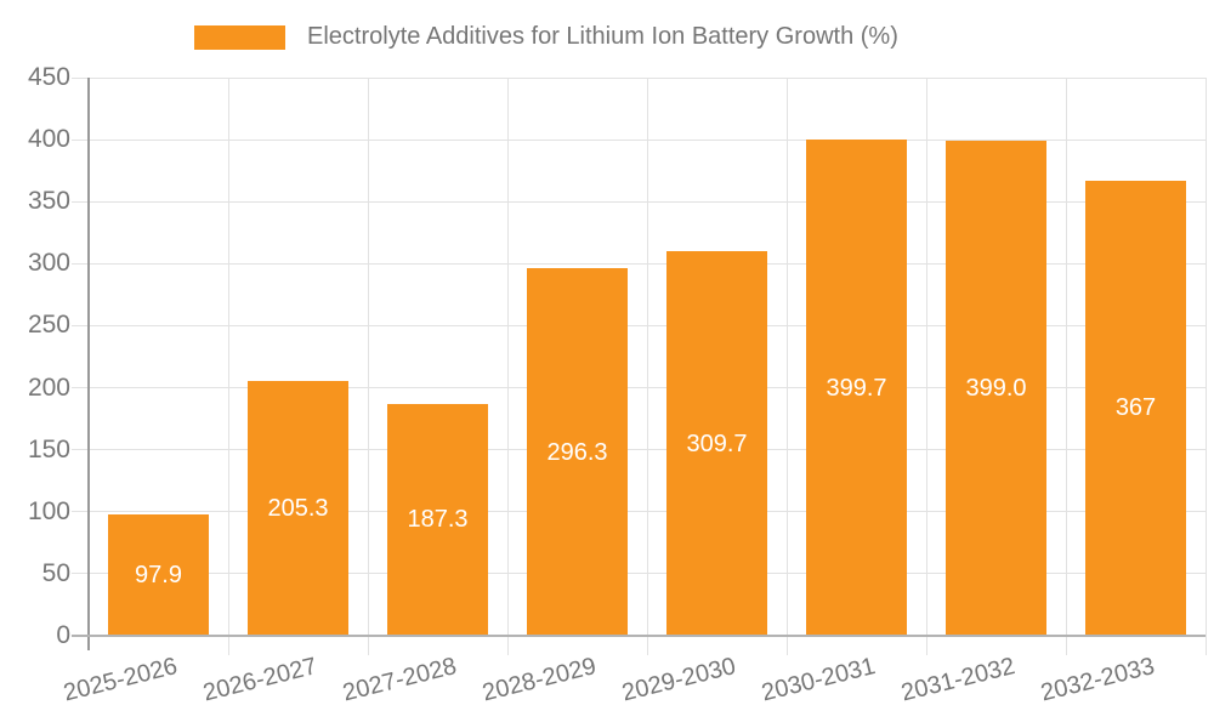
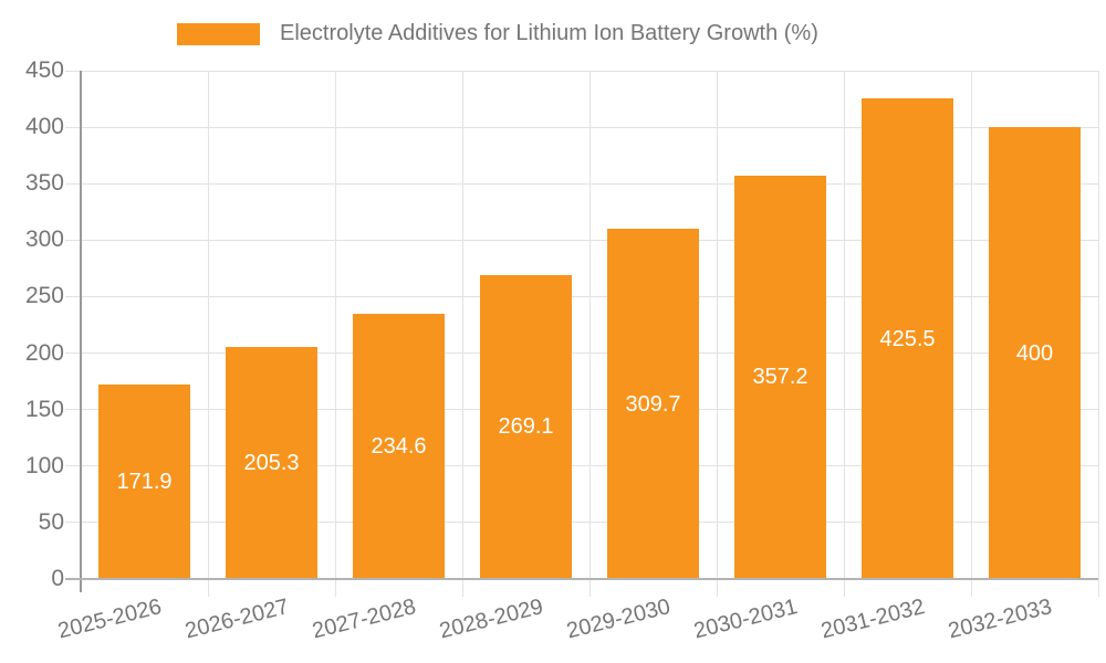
2025-2026: 97.9 -> 171.9
2027-2028: 187.3 -> 234.6
2028-2029: 296.3 -> 269.1
2030-2031: 399.7 -> 357.2
2031-2032: 399.0 -> 425.5
2032-2033: 367 -> 400
